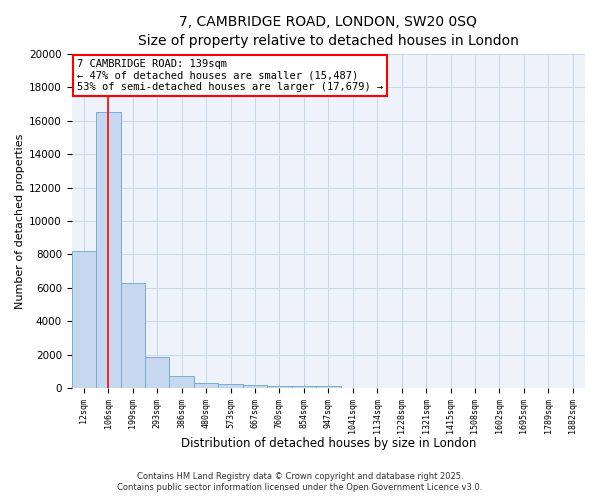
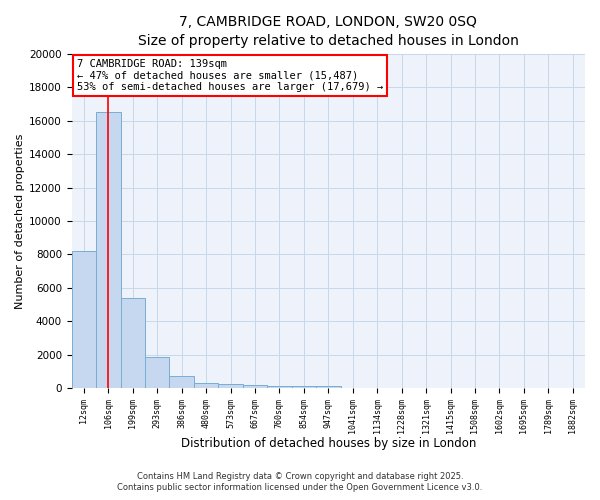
199sqm: 6300 -> 5400
